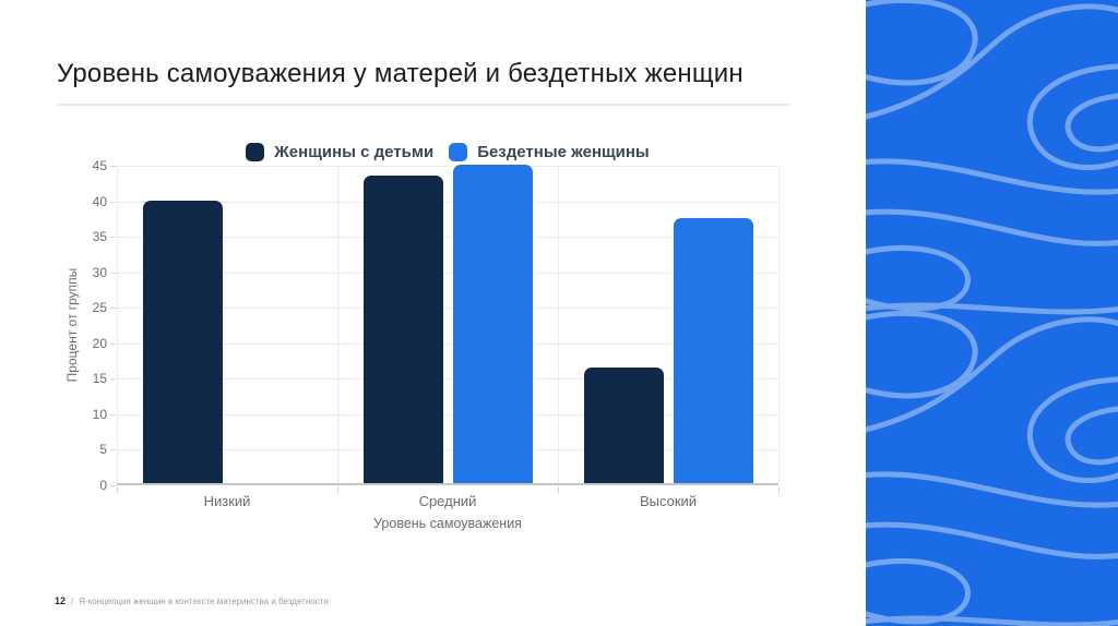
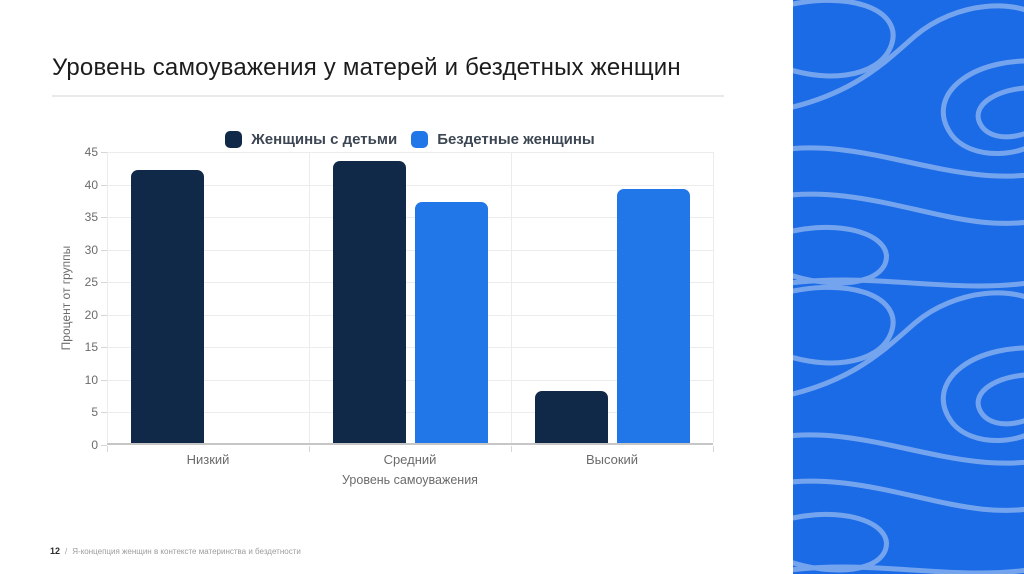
Женщины с детьми/Низкий: 40 -> 42
Бездетные женщины/Средний: 45 -> 37
Женщины с детьми/Высокий: 16 -> 8
Бездетные женщины/Высокий: 37 -> 39
